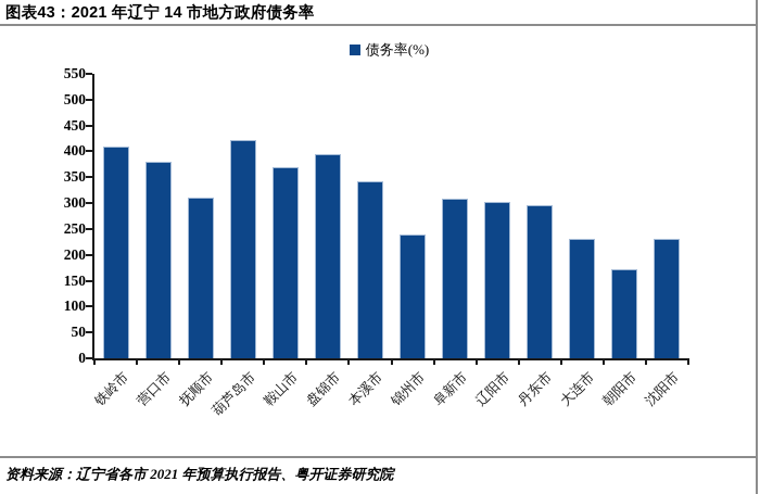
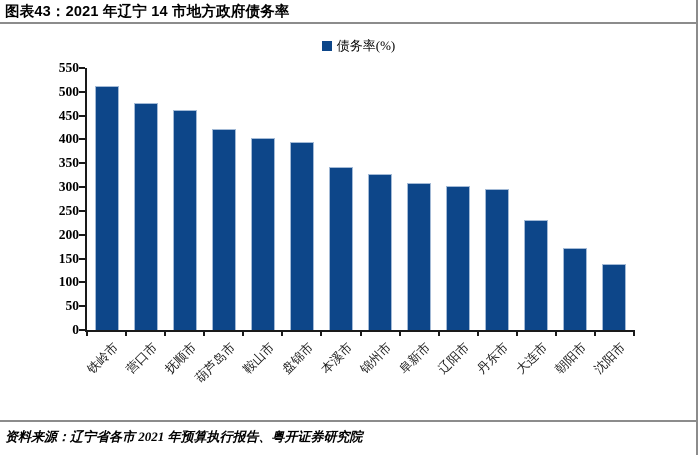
铁岭市: 410 -> 510
营口市: 380 -> 480
抚顺市: 310 -> 460
鞍山市: 370 -> 400
锦州市: 240 -> 330
沈阳市: 230 -> 140
